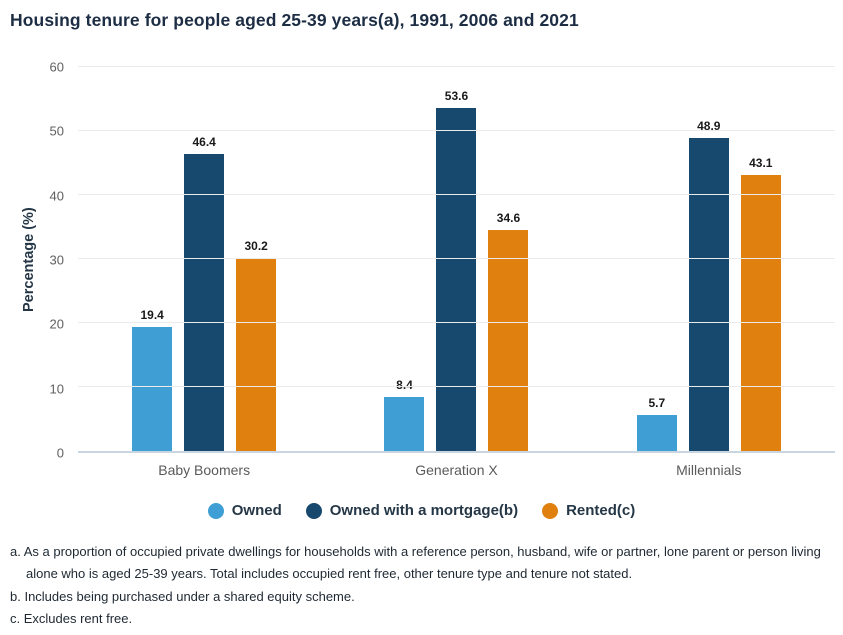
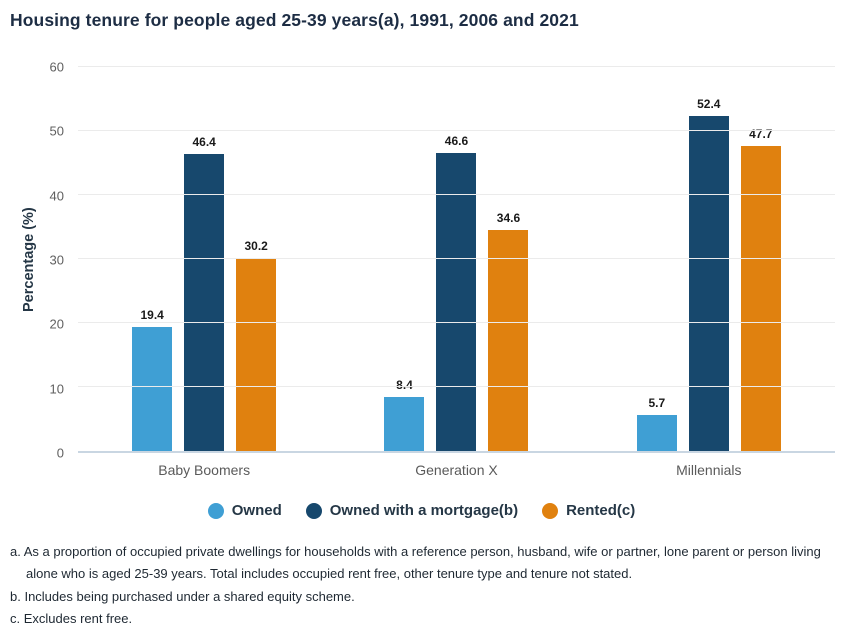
Owned with a mortgage(b)/Generation X: 53.6 -> 46.6
Owned with a mortgage(b)/Millennials: 48.9 -> 52.4
Rented(c)/Millennials: 43.1 -> 47.7
